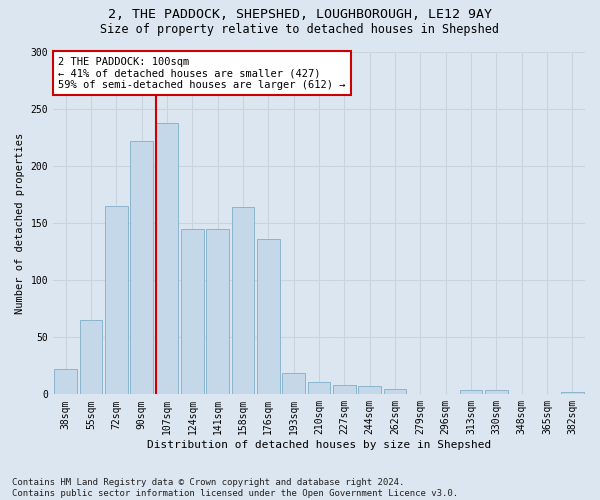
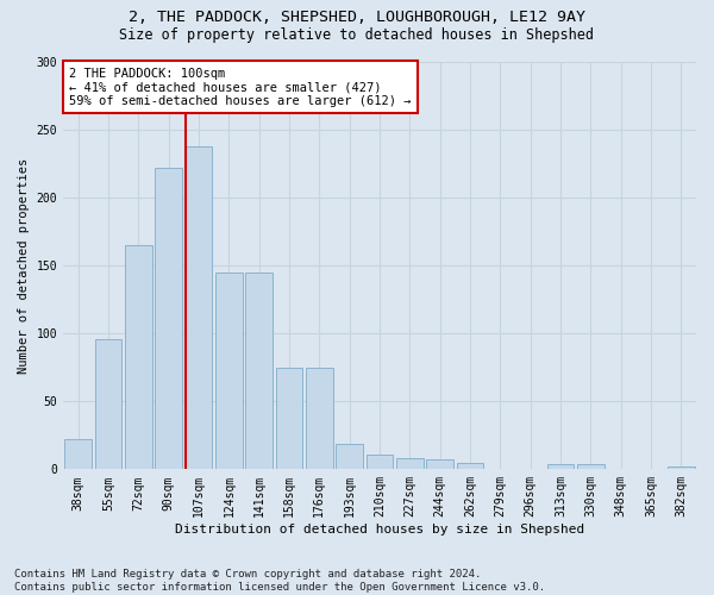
55sqm: 65 -> 96
158sqm: 164 -> 75
176sqm: 136 -> 75
